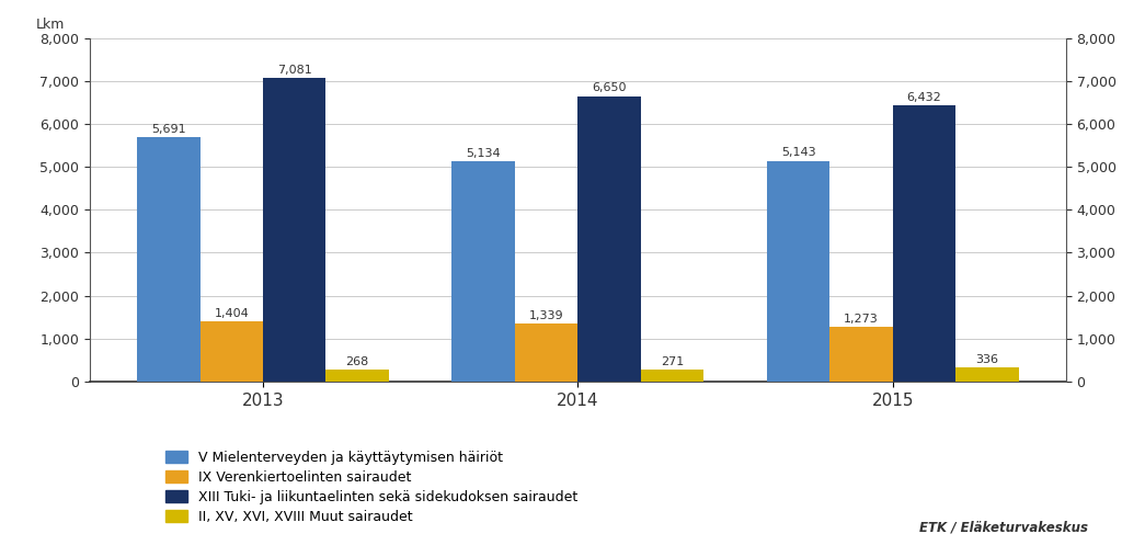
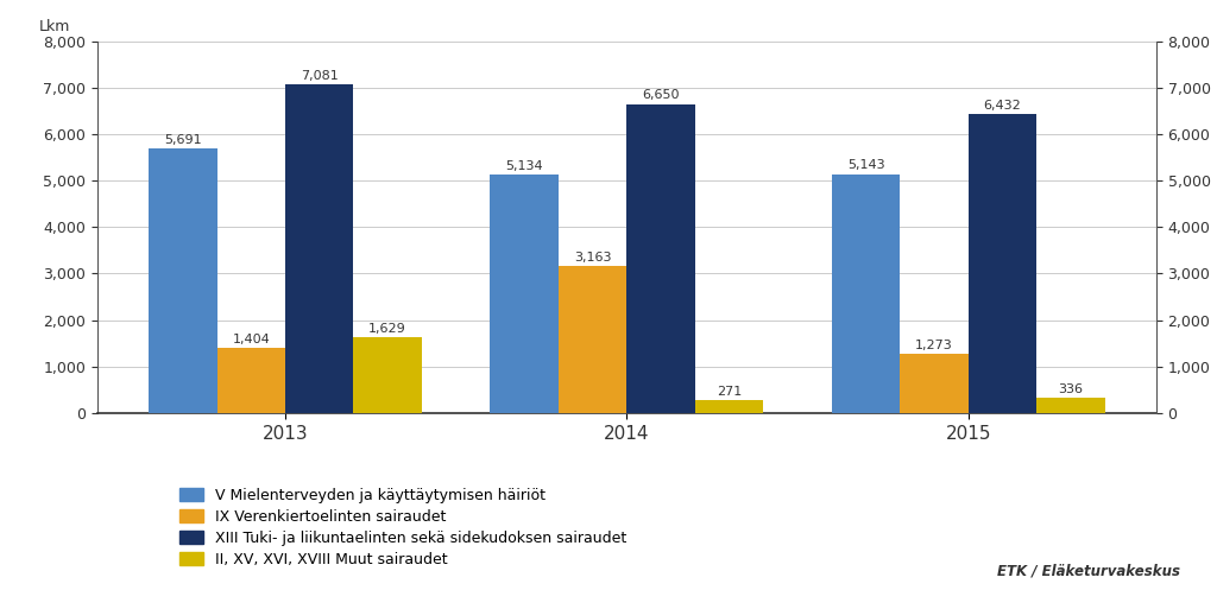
II, XV, XVI, XVIII Muut sairaudet/2013: 268 -> 1,629
IX Verenkiertoelinten sairaudet/2014: 1,339 -> 3,163
